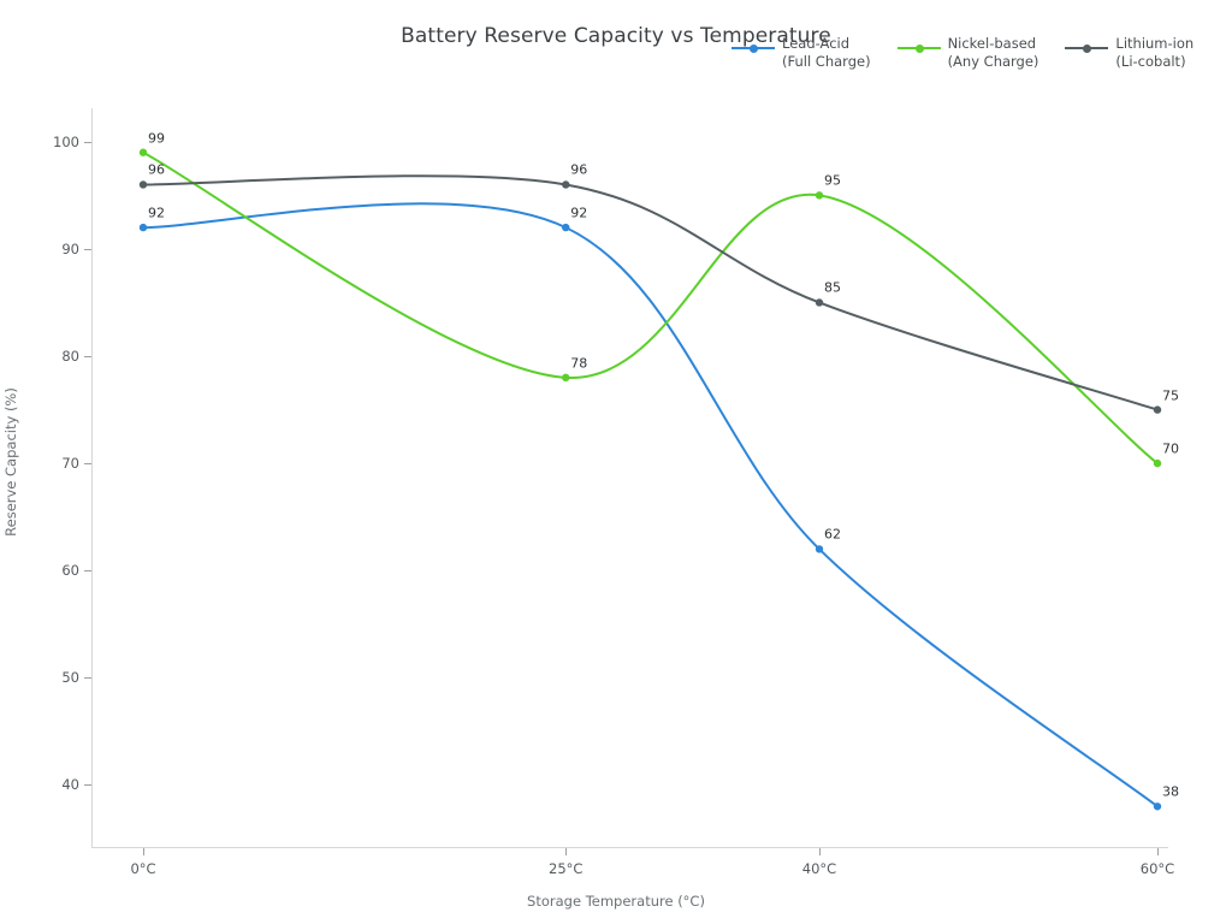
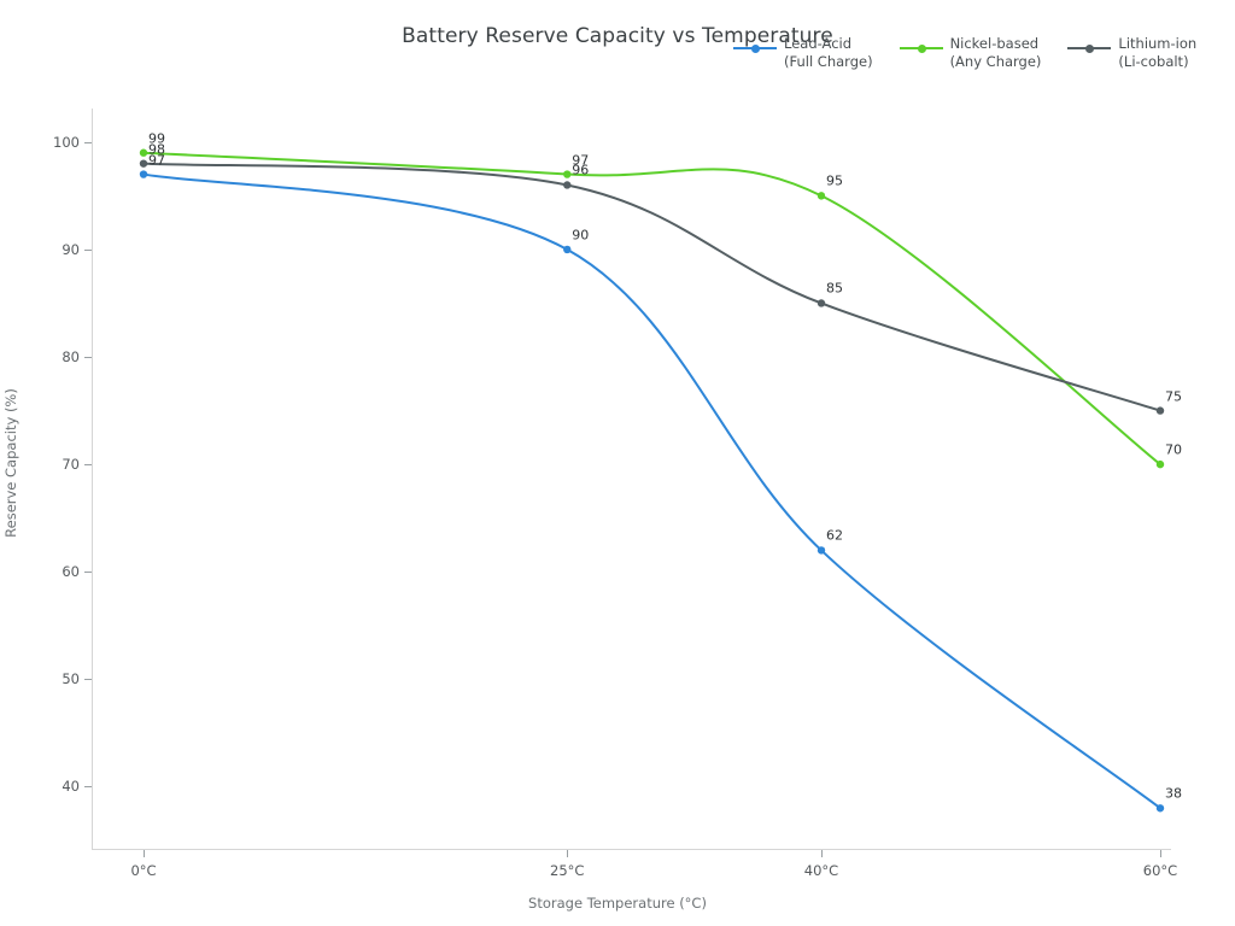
Lead-Acid/0°C: 92 -> 97
Lithium-ion/0°C: 96 -> 98
Lead-Acid/25°C: 92 -> 90
Nickel-based/25°C: 78 -> 97
